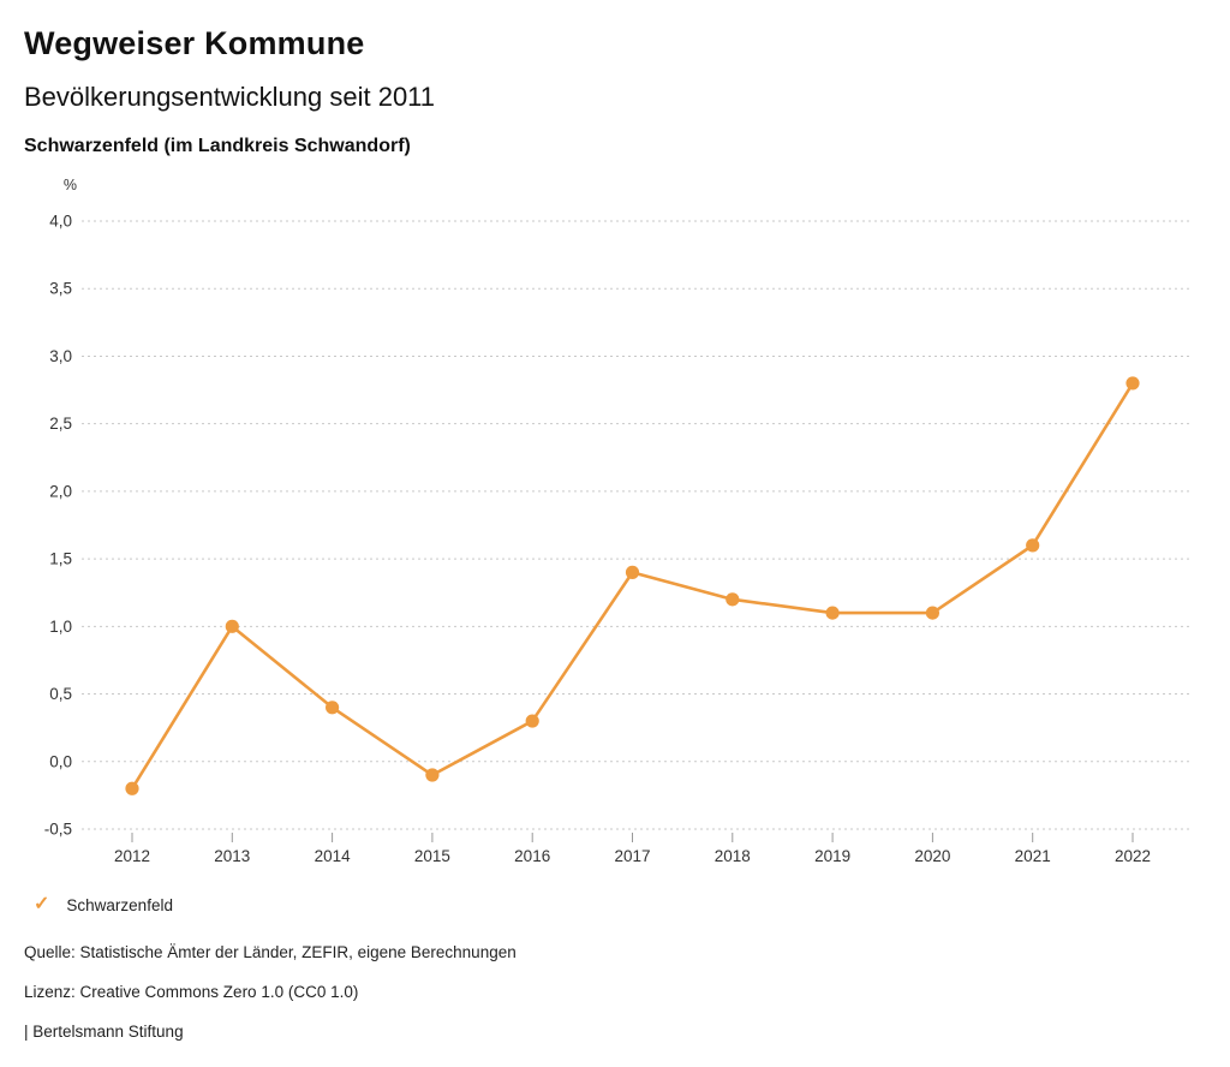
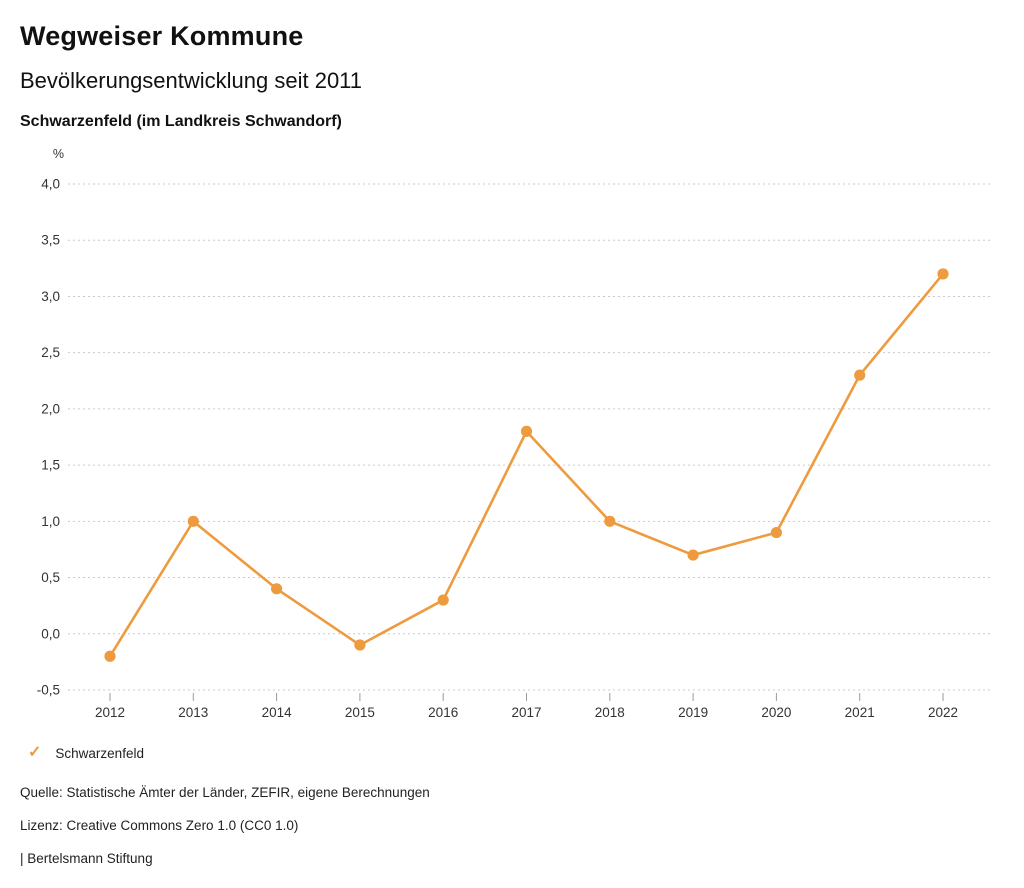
2017: 1,4 -> 1,8
2018: 1,2 -> 1,0
2019: 1,1 -> 0,7
2020: 1,1 -> 0,9
2021: 1,6 -> 2,3
2022: 2,8 -> 3,2
